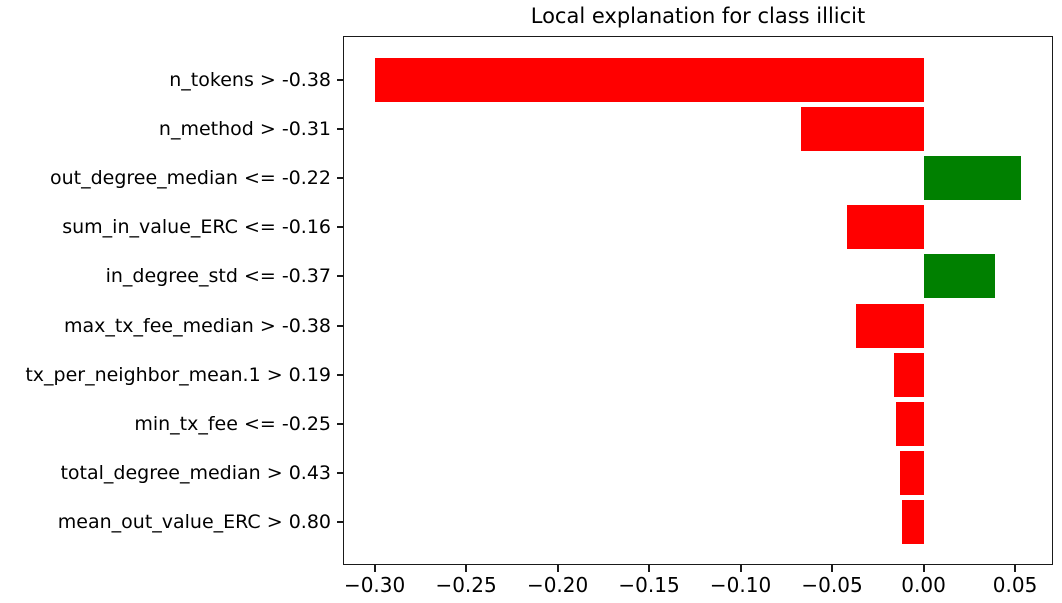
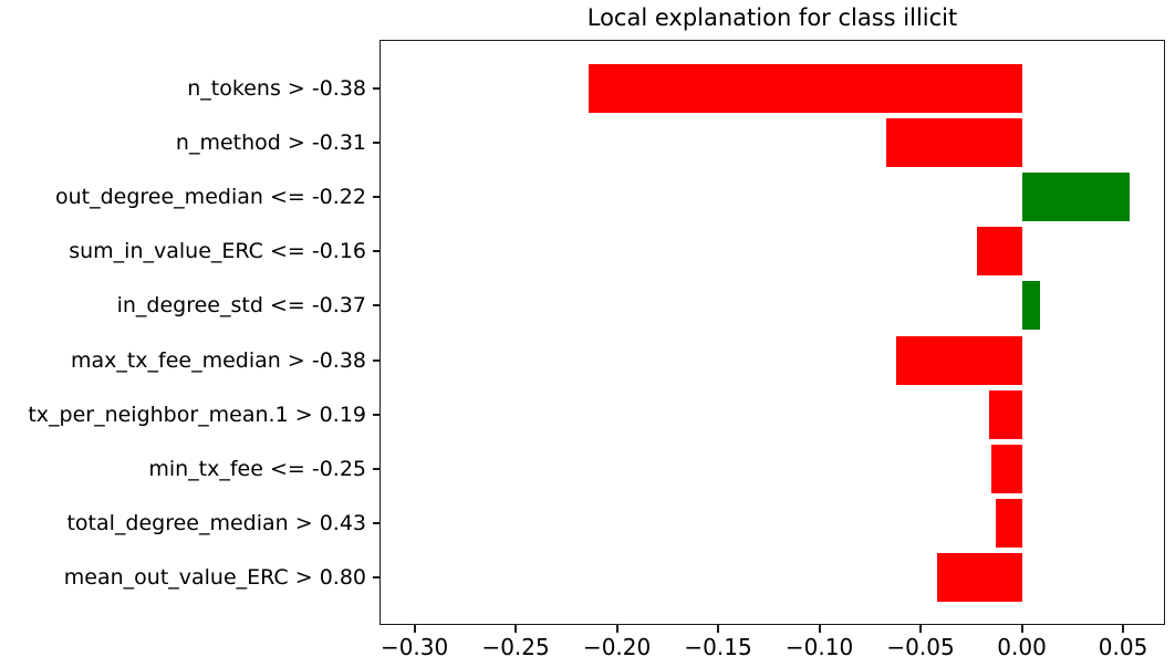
n_tokens > -0.38: -0.300 -> -0.214
sum_in_value_ERC <= -0.16: -0.042 -> -0.022
in_degree_std <= -0.37: 0.039 -> 0.009
max_tx_fee_median > -0.38: -0.037 -> -0.062
mean_out_value_ERC > 0.80: -0.012 -> -0.042
